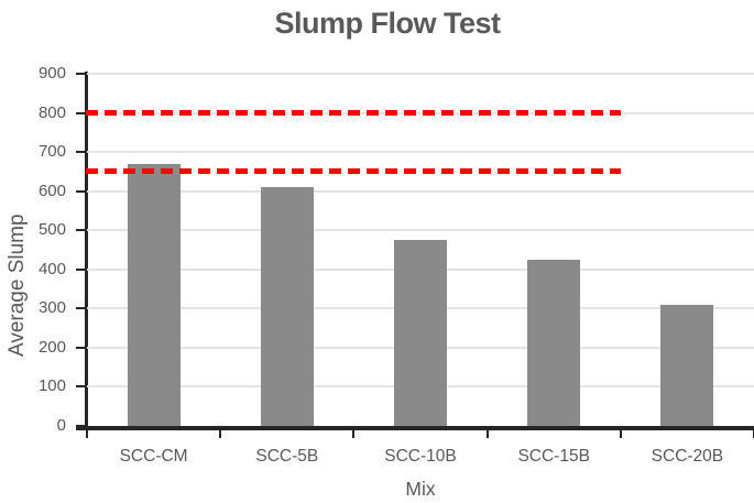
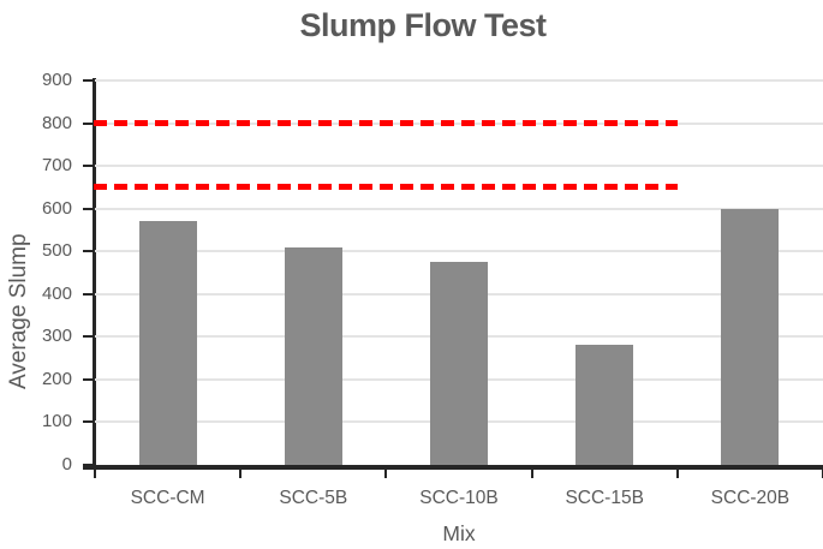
SCC-CM: 670 -> 570
SCC-5B: 610 -> 510
SCC-15B: 420 -> 280
SCC-20B: 310 -> 600
